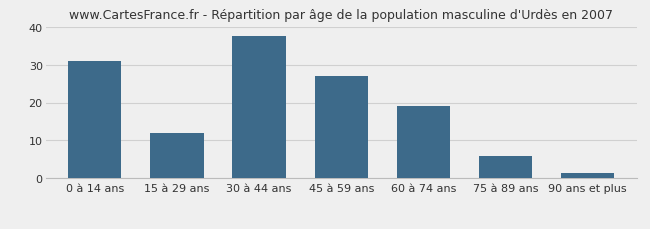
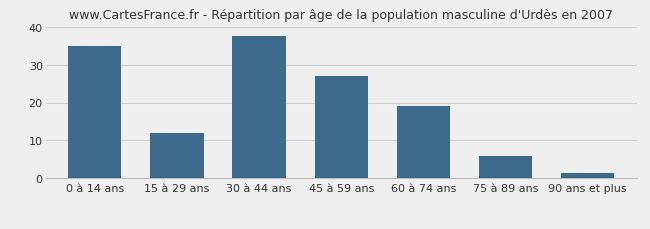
0 à 14 ans: 31.0 -> 35.0
